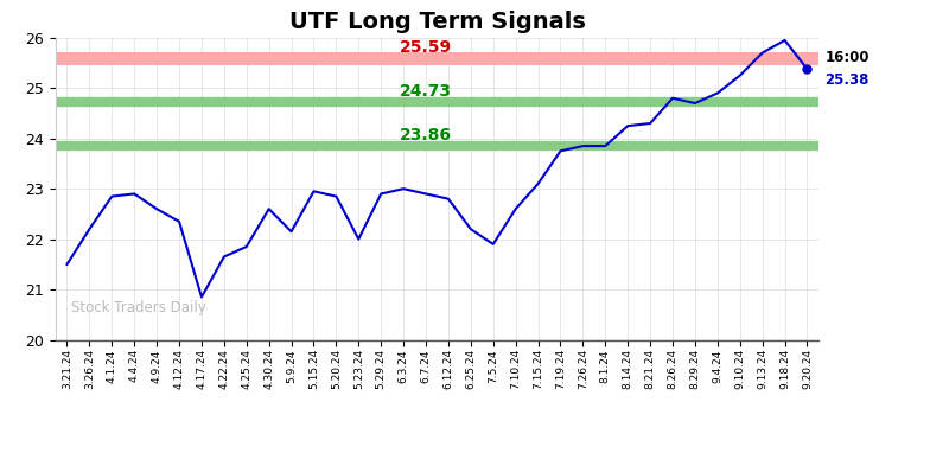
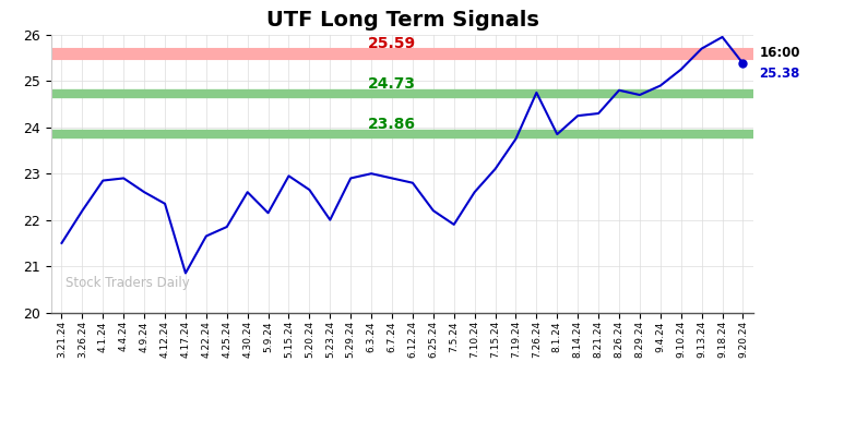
5.20.24: 22.85 -> 22.65
7.26.24: 23.85 -> 24.75
